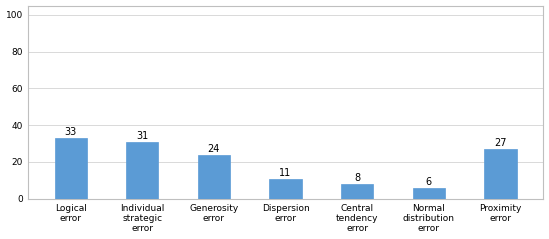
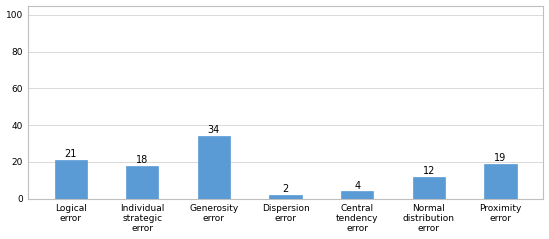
Logical error: 33 -> 21
Individual strategic error: 31 -> 18
Generosity error: 24 -> 34
Dispersion error: 11 -> 2
Central tendency error: 8 -> 4
Normal distribution error: 6 -> 12
Proximity error: 27 -> 19
